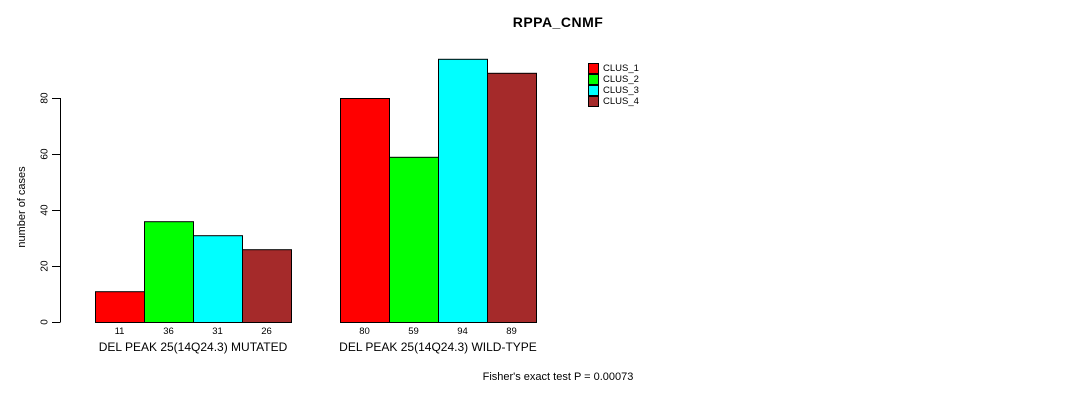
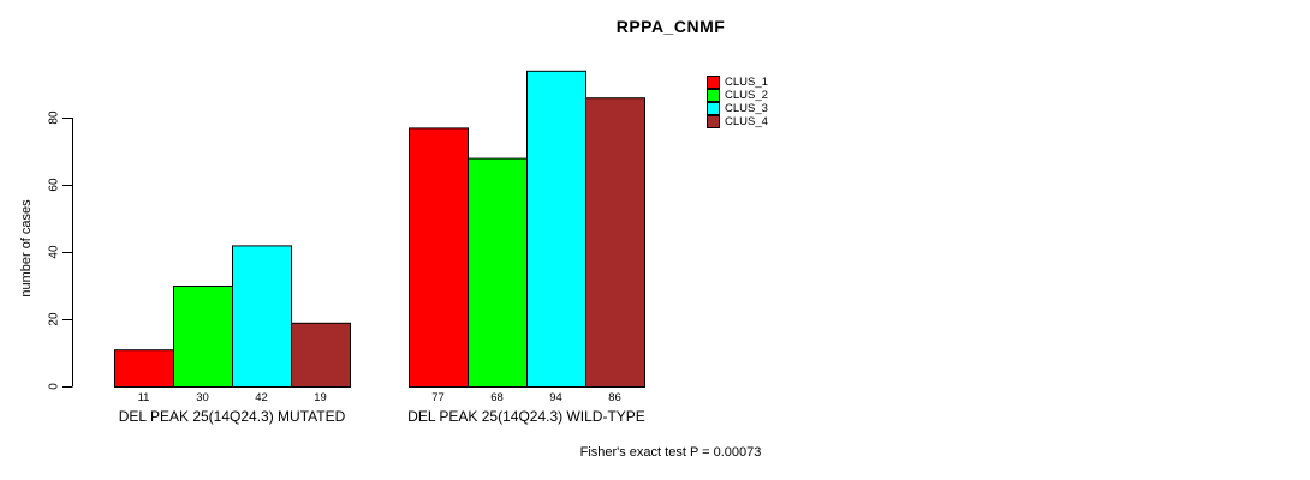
CLUS_2/DEL PEAK 25(14Q24.3) MUTATED: 36 -> 30
CLUS_3/DEL PEAK 25(14Q24.3) MUTATED: 31 -> 42
CLUS_4/DEL PEAK 25(14Q24.3) MUTATED: 26 -> 19
CLUS_1/DEL PEAK 25(14Q24.3) WILD-TYPE: 80 -> 77
CLUS_2/DEL PEAK 25(14Q24.3) WILD-TYPE: 59 -> 68
CLUS_4/DEL PEAK 25(14Q24.3) WILD-TYPE: 89 -> 86
